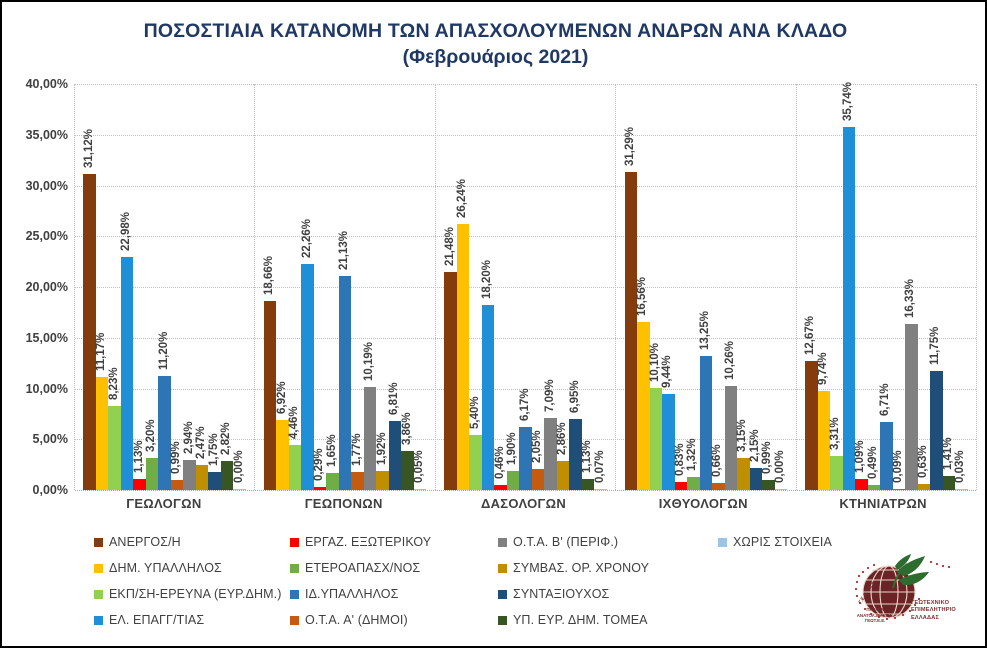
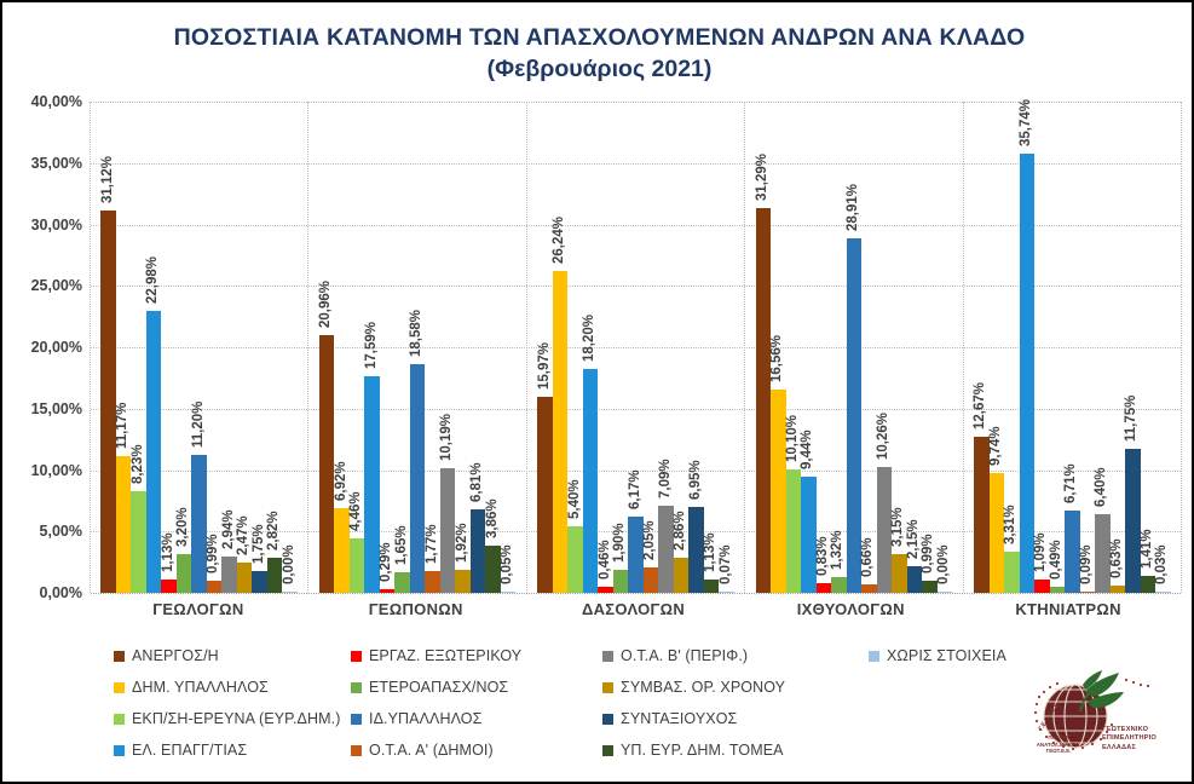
ΑΝΕΡΓΟΣ/Η/ΓΕΩΠΟΝΩΝ: 18,66% -> 20,96%
ΕΛ. ΕΠΑΓΓ/ΤΙΑΣ/ΓΕΩΠΟΝΩΝ: 22,26% -> 17,59%
ΙΔ.ΥΠΑΛΛΗΛΟΣ/ΓΕΩΠΟΝΩΝ: 21,13% -> 18,58%
ΑΝΕΡΓΟΣ/Η/ΔΑΣΟΛΟΓΩΝ: 21,48% -> 15,97%
ΙΔ.ΥΠΑΛΛΗΛΟΣ/ΙΧΘΥΟΛΟΓΩΝ: 13,25% -> 28,91%
Ο.Τ.Α. Β' (ΠΕΡΙΦ.)/ΚΤΗΝΙΑΤΡΩΝ: 16,33% -> 6,40%
